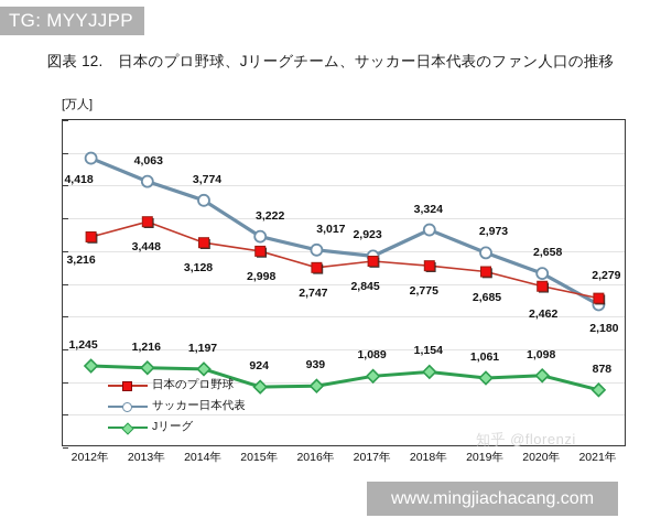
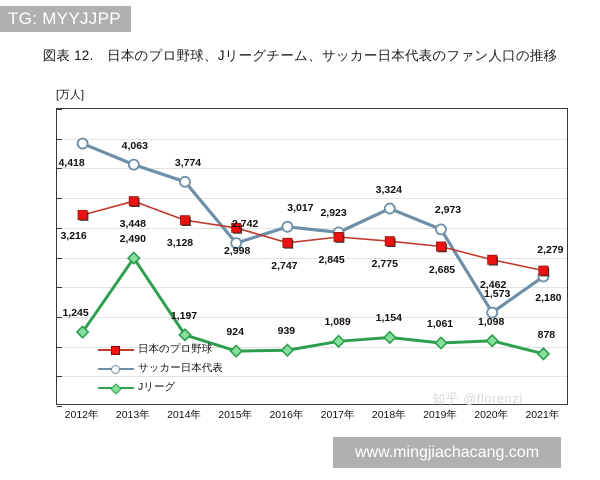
Jリーグ/2013年: 1,216 -> 2,490
サッカー日本代表/2015年: 3,222 -> 2,742
サッカー日本代表/2020年: 2,658 -> 1,573
